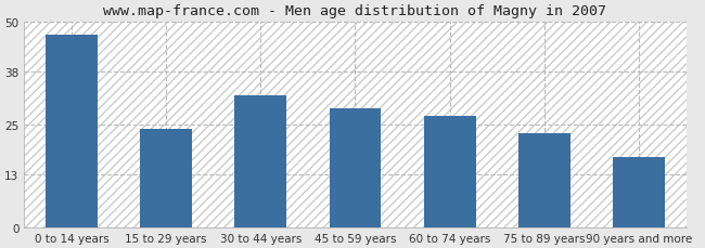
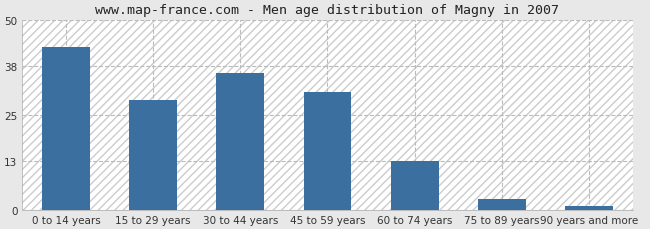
0 to 14 years: 47 -> 43
15 to 29 years: 24 -> 29
30 to 44 years: 32 -> 36
45 to 59 years: 29 -> 31
60 to 74 years: 27 -> 13
75 to 89 years: 23 -> 3
90 years and more: 17 -> 1
